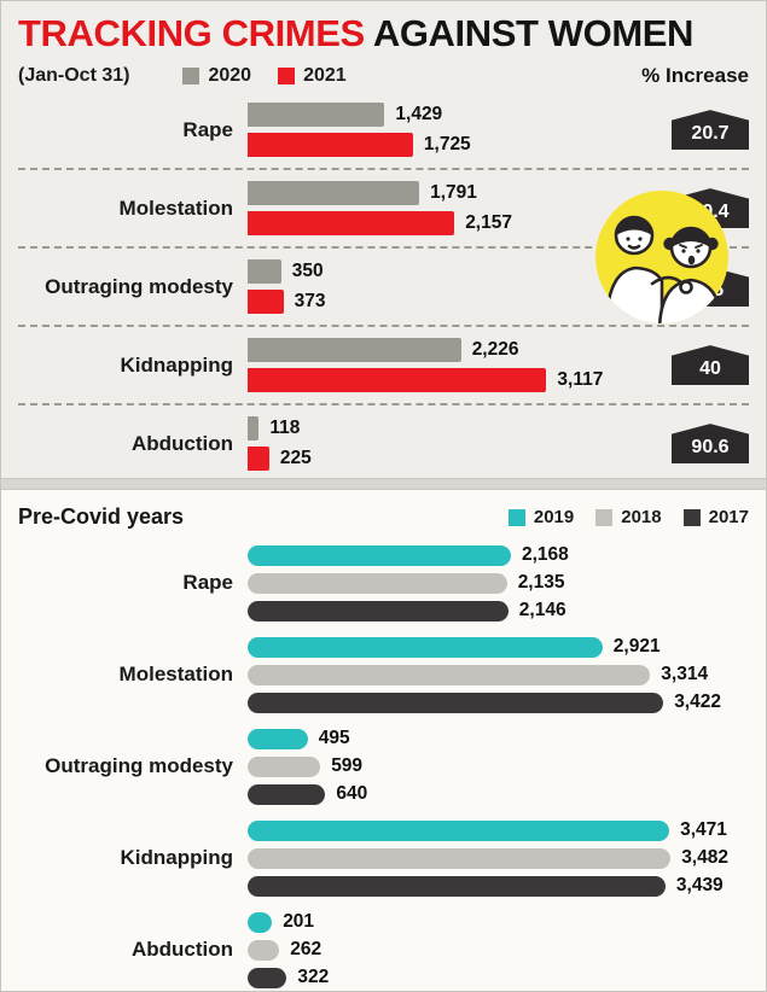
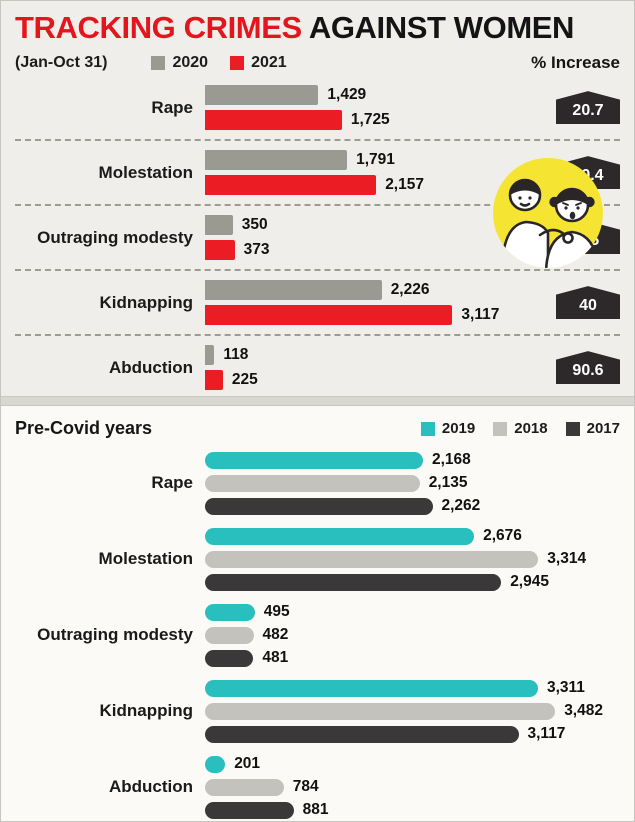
Pre-Covid years/2017/Rape: 2,146 -> 2,262
Pre-Covid years/2019/Molestation: 2,921 -> 2,676
Pre-Covid years/2017/Molestation: 3,422 -> 2,945
Pre-Covid years/2018/Outraging modesty: 599 -> 482
Pre-Covid years/2017/Outraging modesty: 640 -> 481
Pre-Covid years/2019/Kidnapping: 3,471 -> 3,311
Pre-Covid years/2017/Kidnapping: 3,439 -> 3,117
Pre-Covid years/2018/Abduction: 262 -> 784
Pre-Covid years/2017/Abduction: 322 -> 881
